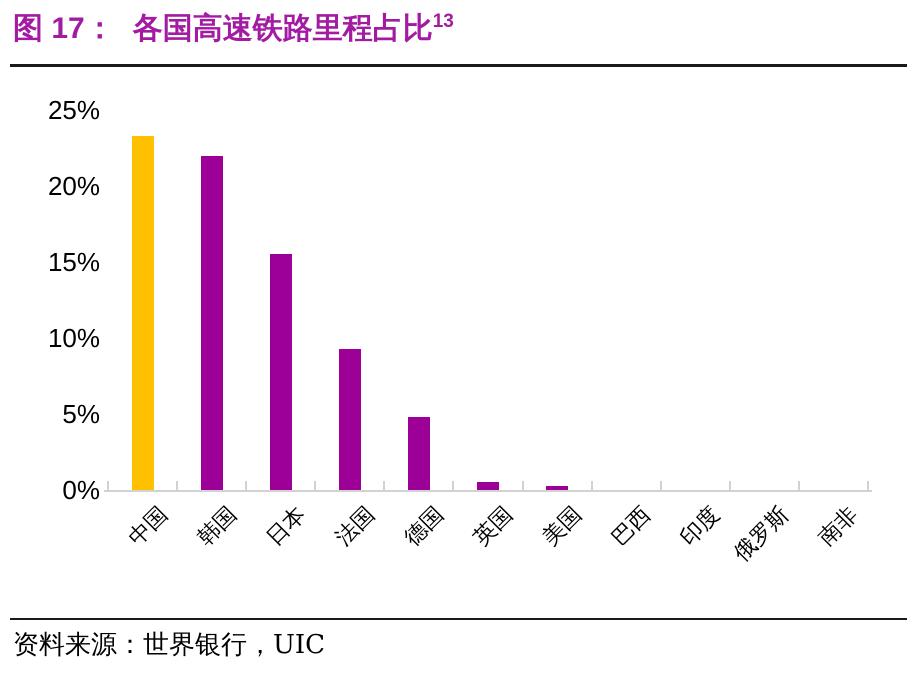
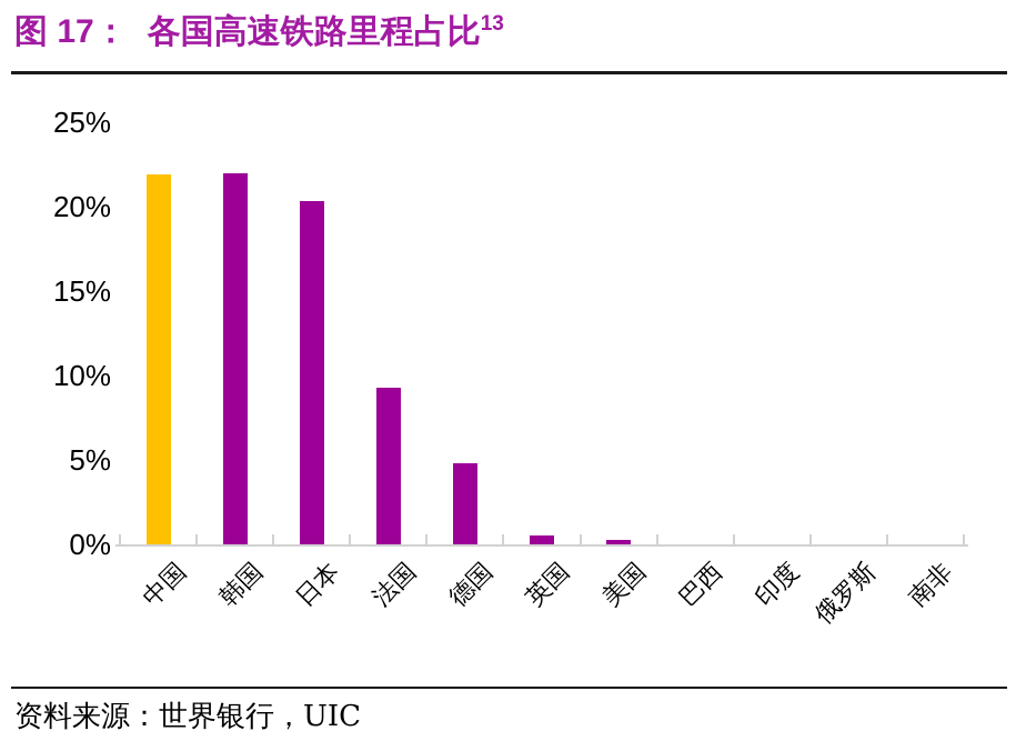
中国: 23.3% -> 21.9%
日本: 15.5% -> 20.3%
